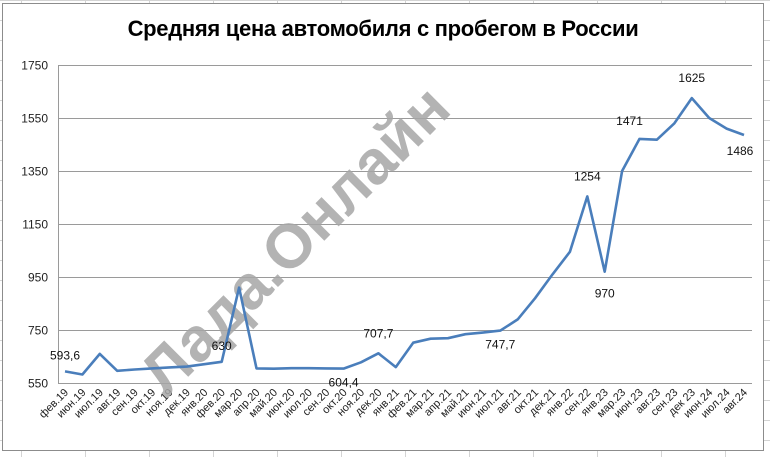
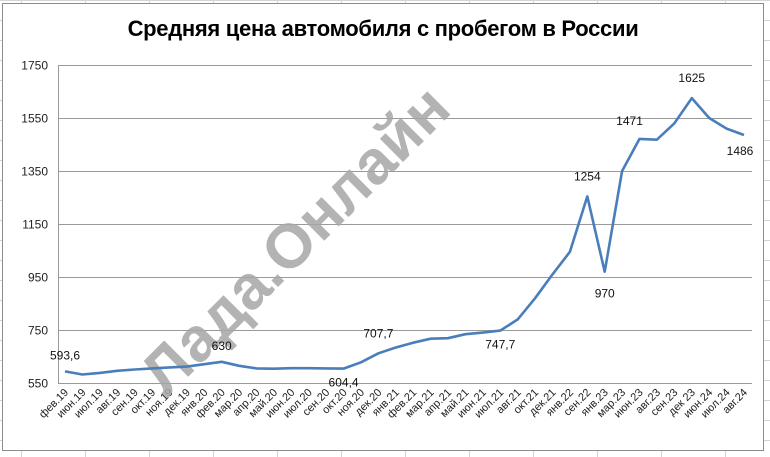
июл.19: 660 -> 590
мар.20: 910 -> 620
янв.21: 610 -> 680
